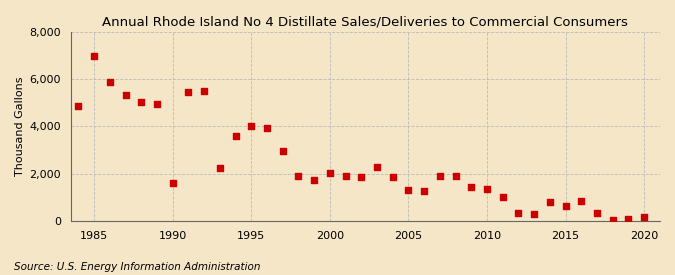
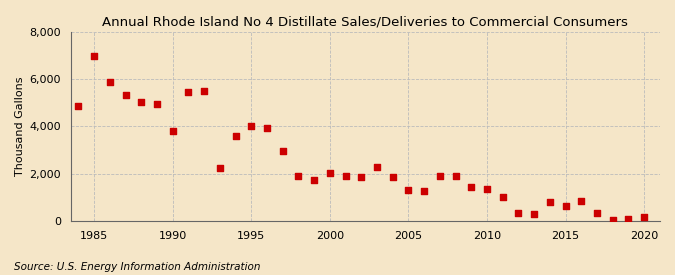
1990: 1,600 -> 3,800
